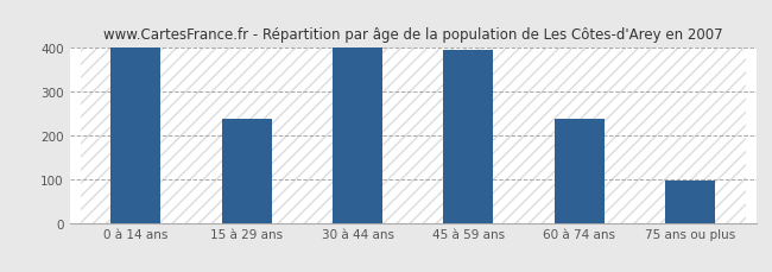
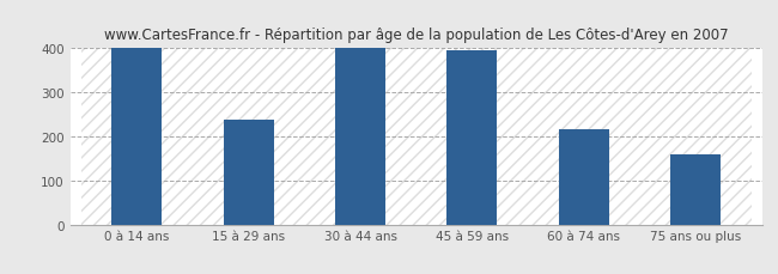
60 à 74 ans: 238 -> 215
75 ans ou plus: 96 -> 160
